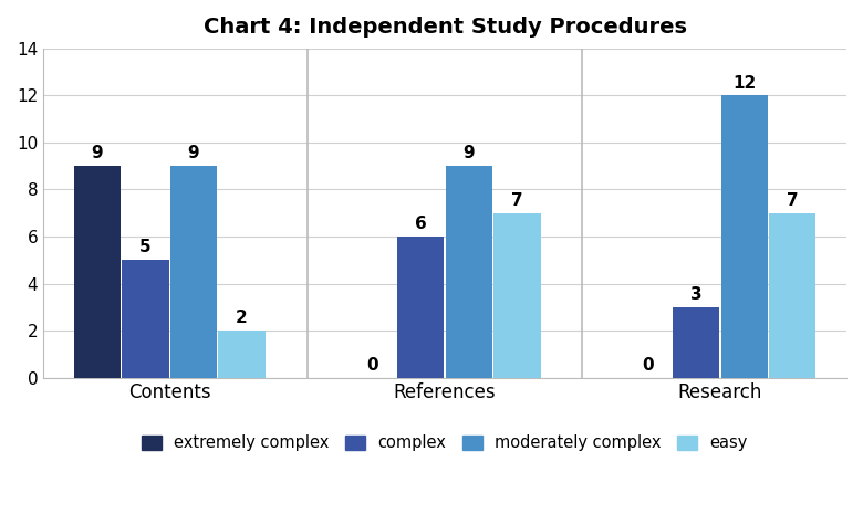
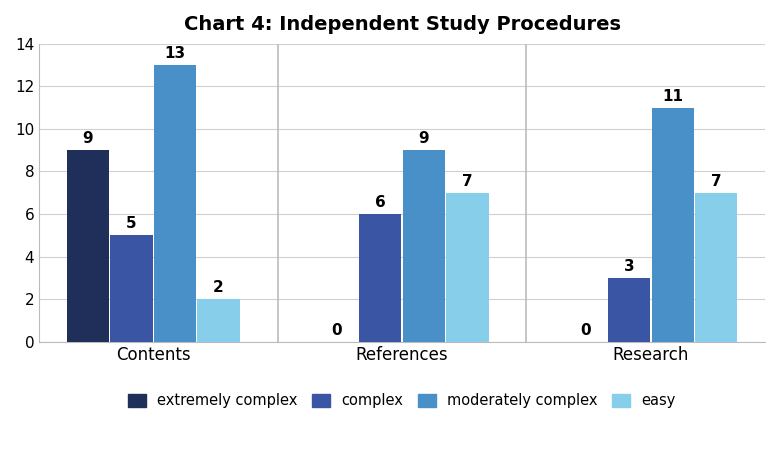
moderately complex/Contents: 9 -> 13
moderately complex/Research: 12 -> 11
